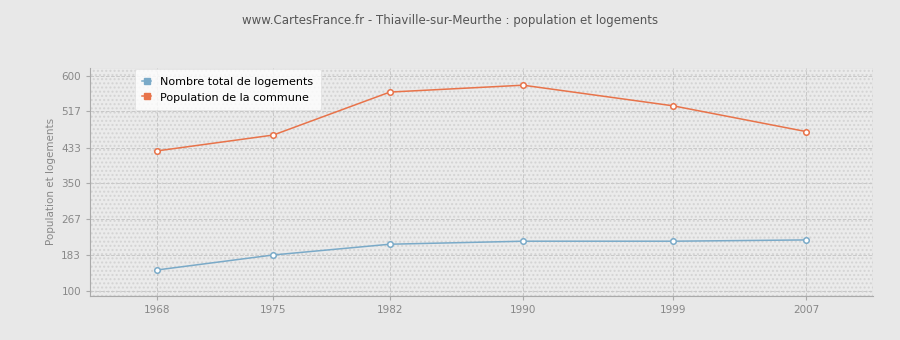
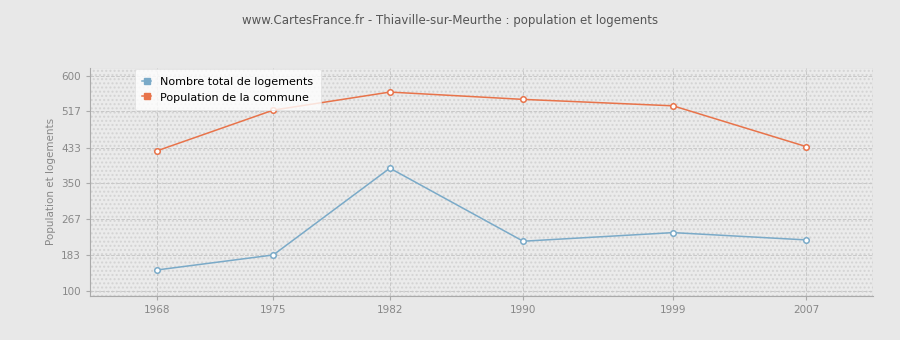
Population de la commune/1975: 462 -> 520
Nombre total de logements/1982: 208 -> 385
Population de la commune/1990: 578 -> 545
Nombre total de logements/1999: 215 -> 235
Population de la commune/2007: 470 -> 435
